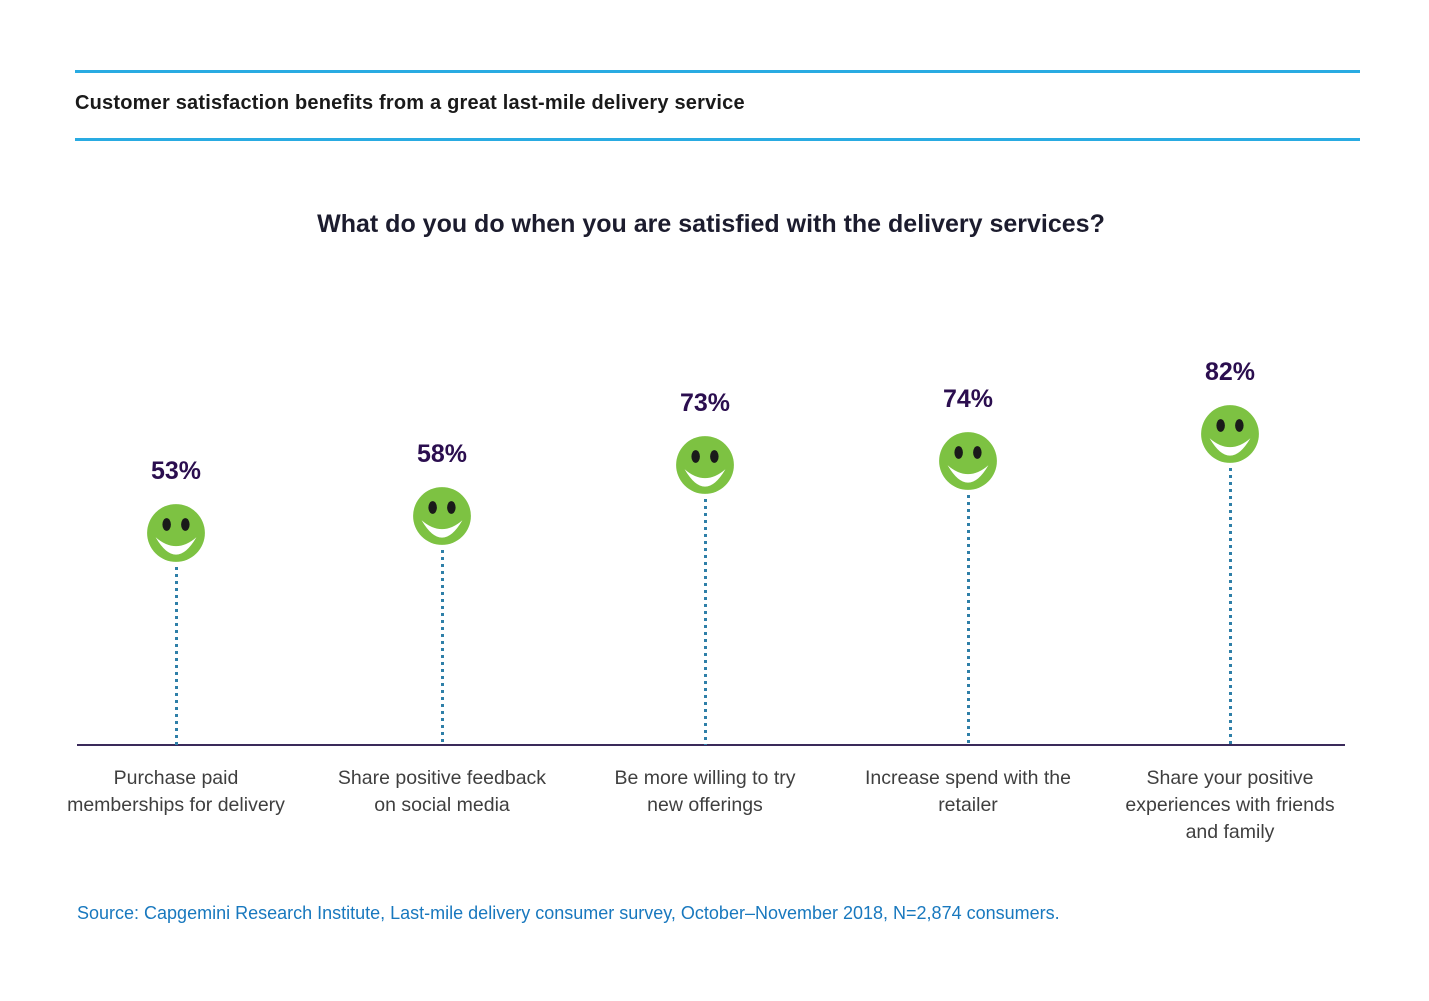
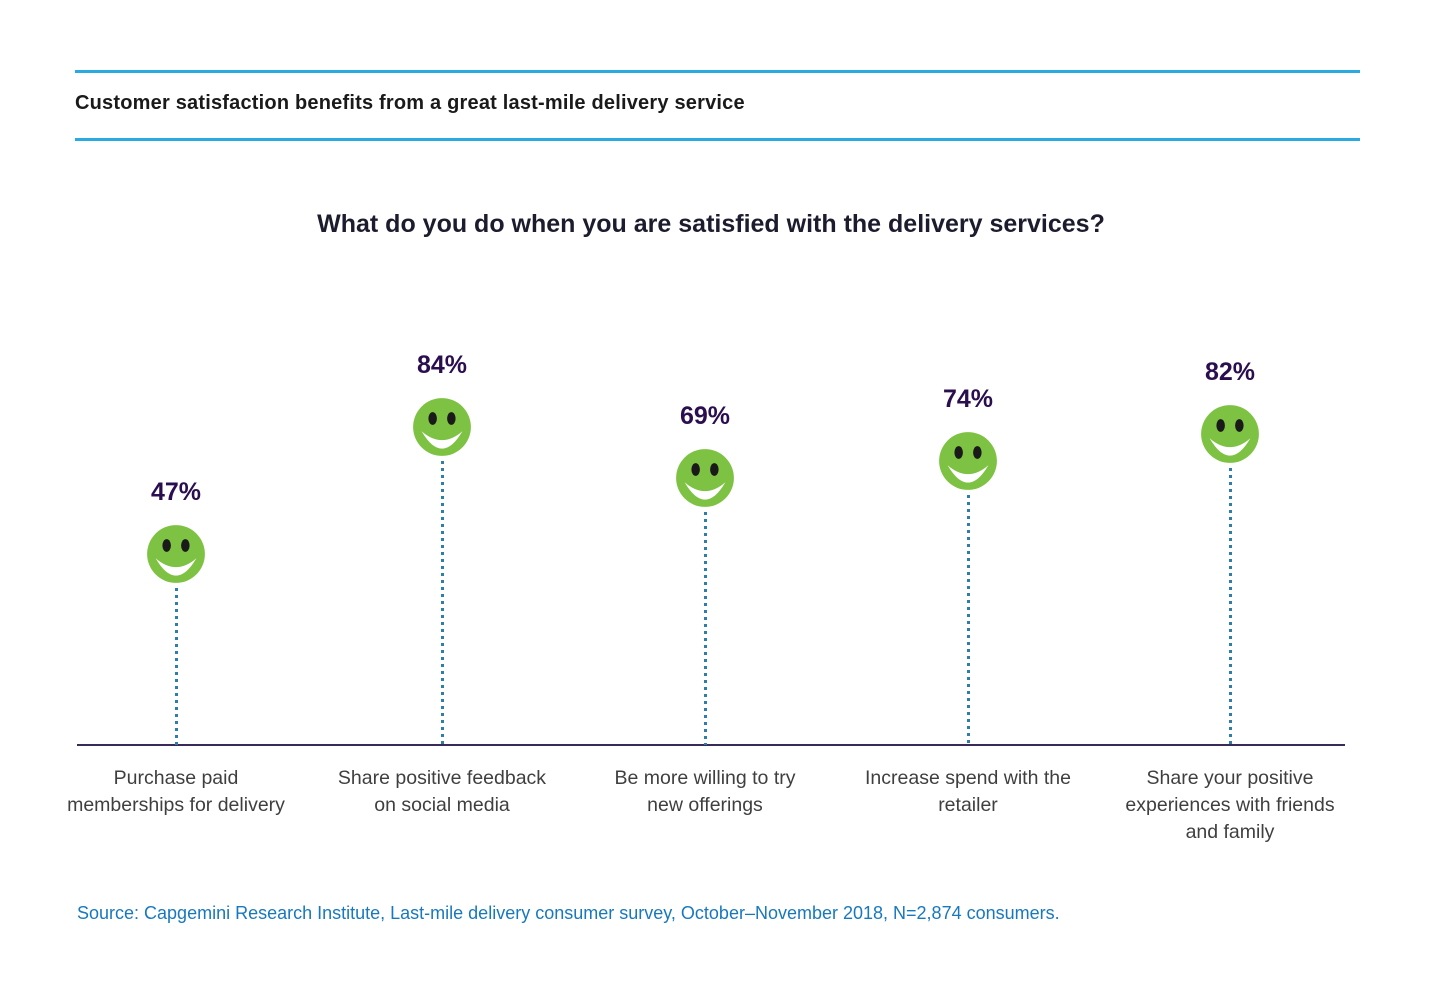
Purchase paid memberships for delivery: 53% -> 47%
Share positive feedback on social media: 58% -> 84%
Be more willing to try new offerings: 73% -> 69%
